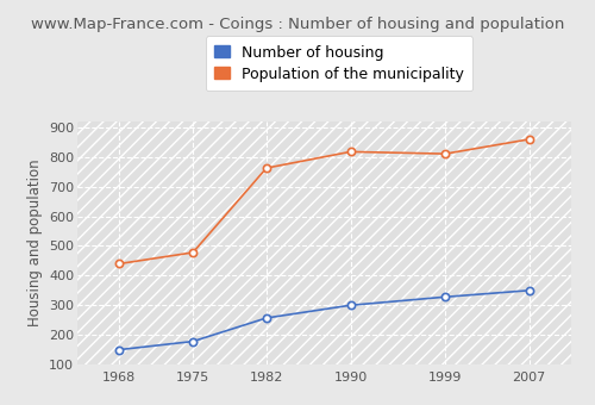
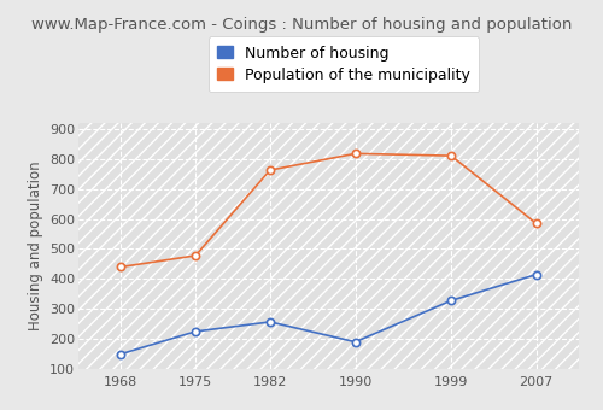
Number of housing/1975: 178 -> 225
Number of housing/1990: 300 -> 190
Number of housing/2007: 350 -> 415
Population of the municipality/2007: 860 -> 585
